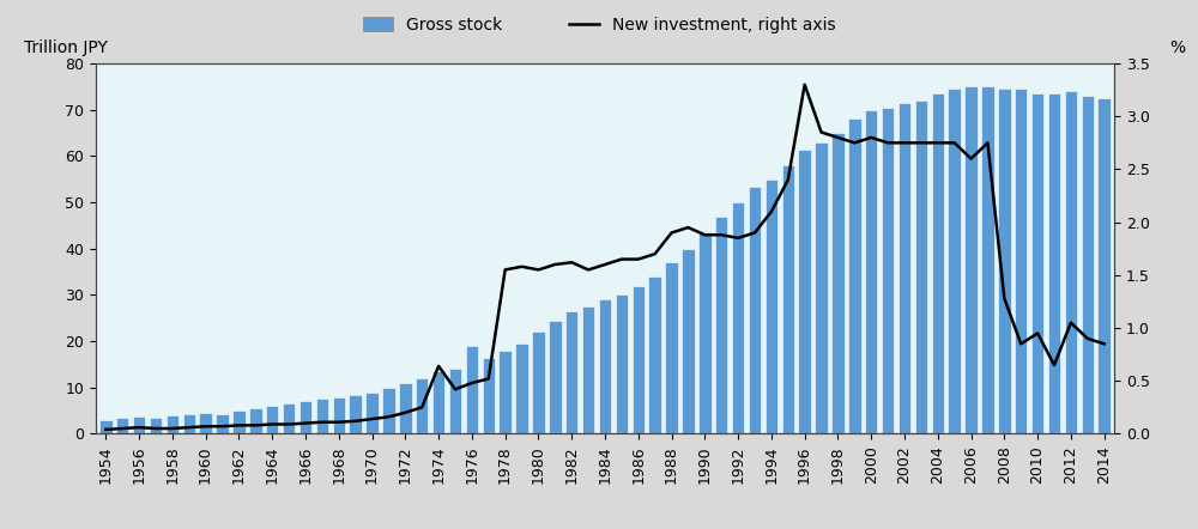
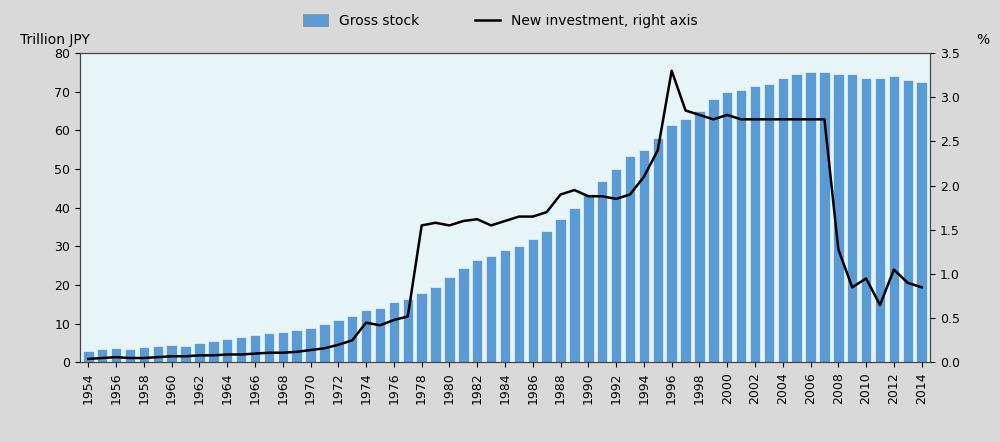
New investment, right axis/1974: 0.64 -> 0.45
Gross stock/1976: 19.0 -> 15.5
New investment, right axis/2006: 2.60 -> 2.75
